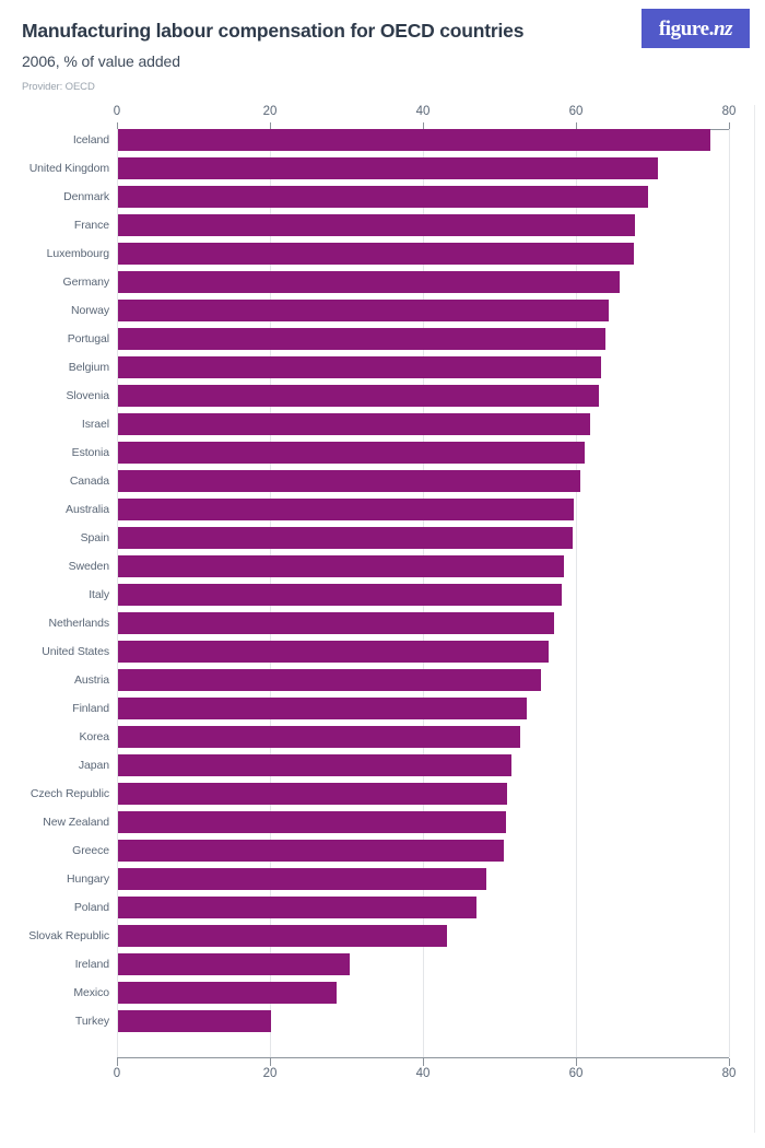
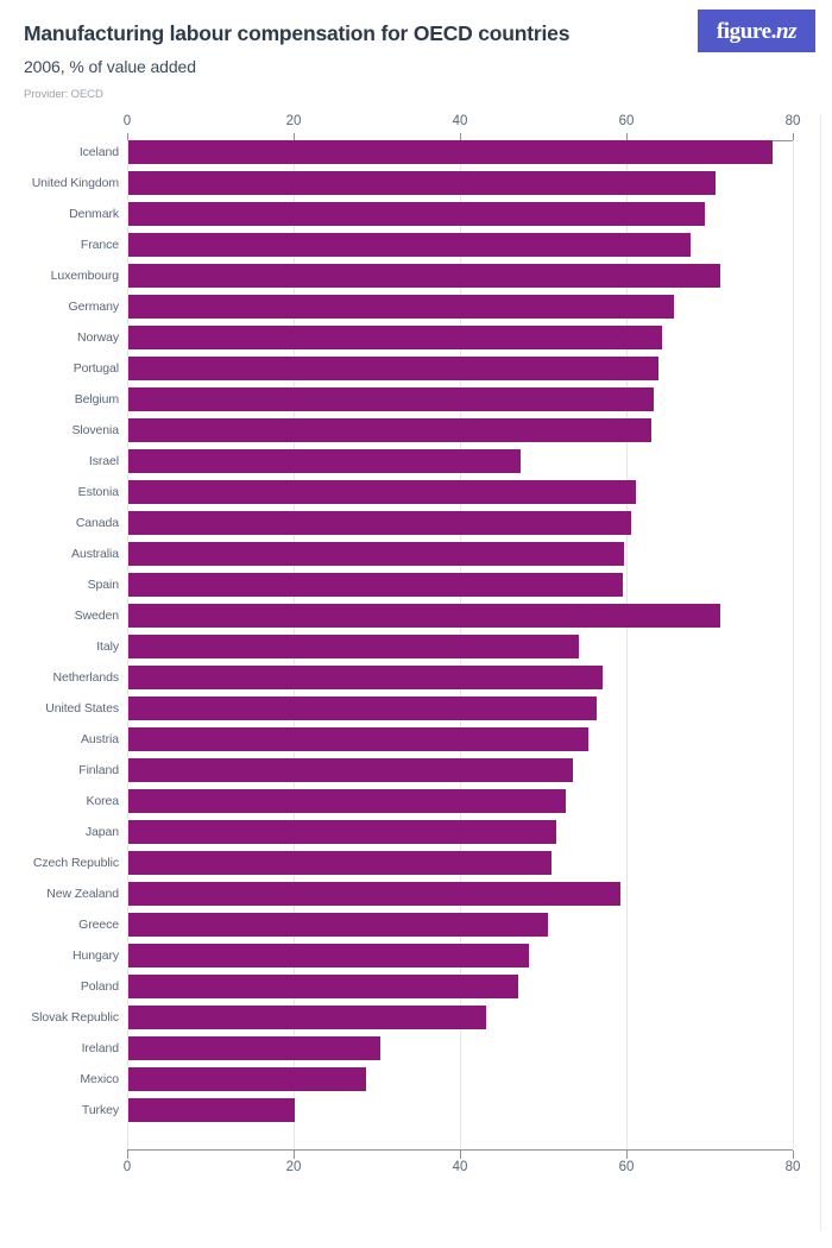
Luxembourg: 67 -> 71
Israel: 62 -> 47
Sweden: 58 -> 71
Italy: 58 -> 54
New Zealand: 51 -> 59
